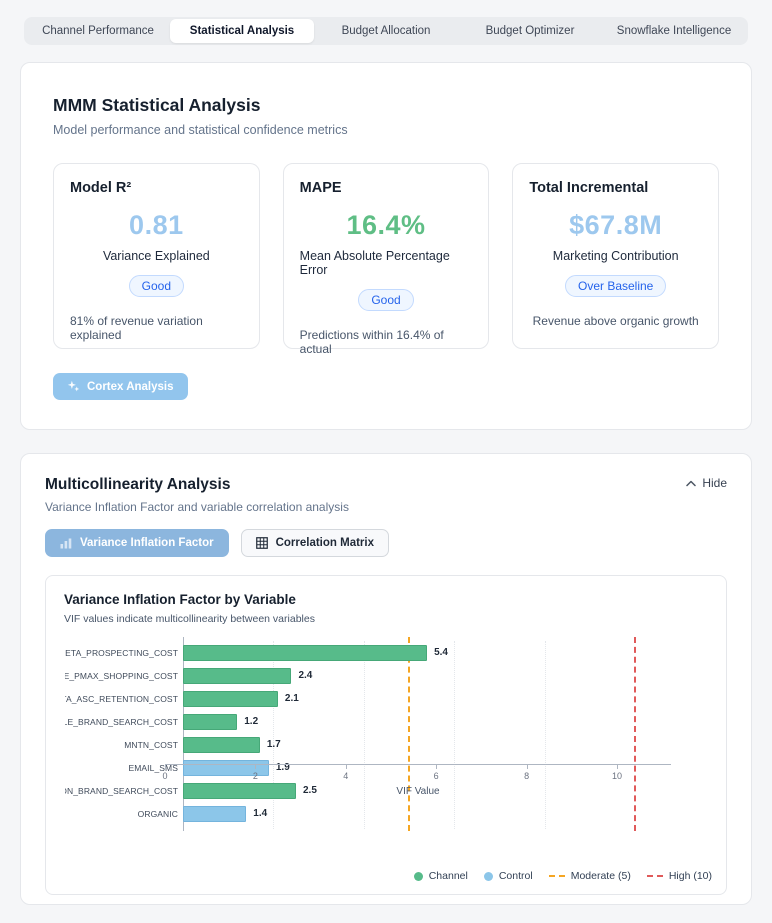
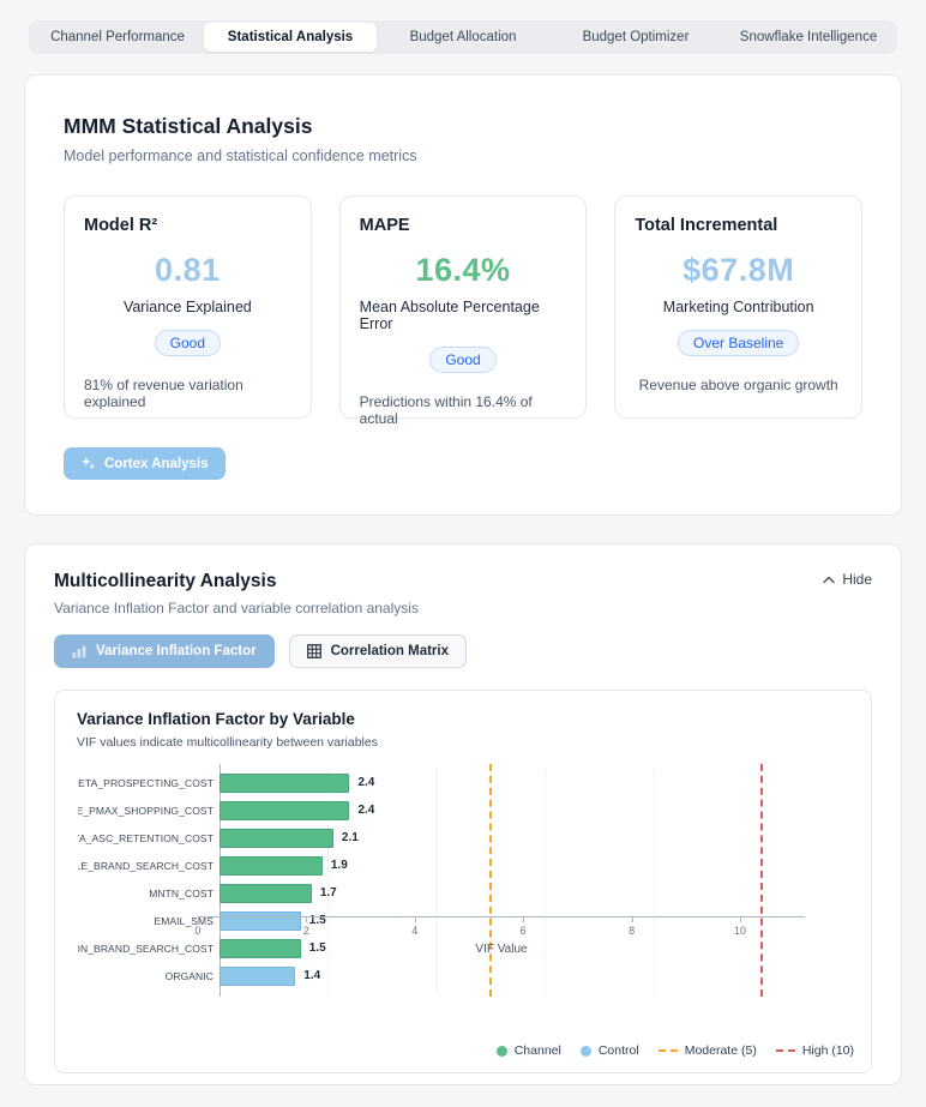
META_PROSPECTING_COST: 5.4 -> 2.4
GOOGLE_BRAND_SEARCH_COST: 1.2 -> 1.9
EMAIL_SMS: 1.9 -> 1.5
GOOGLE_NON_BRAND_SEARCH_COST: 2.5 -> 1.5
